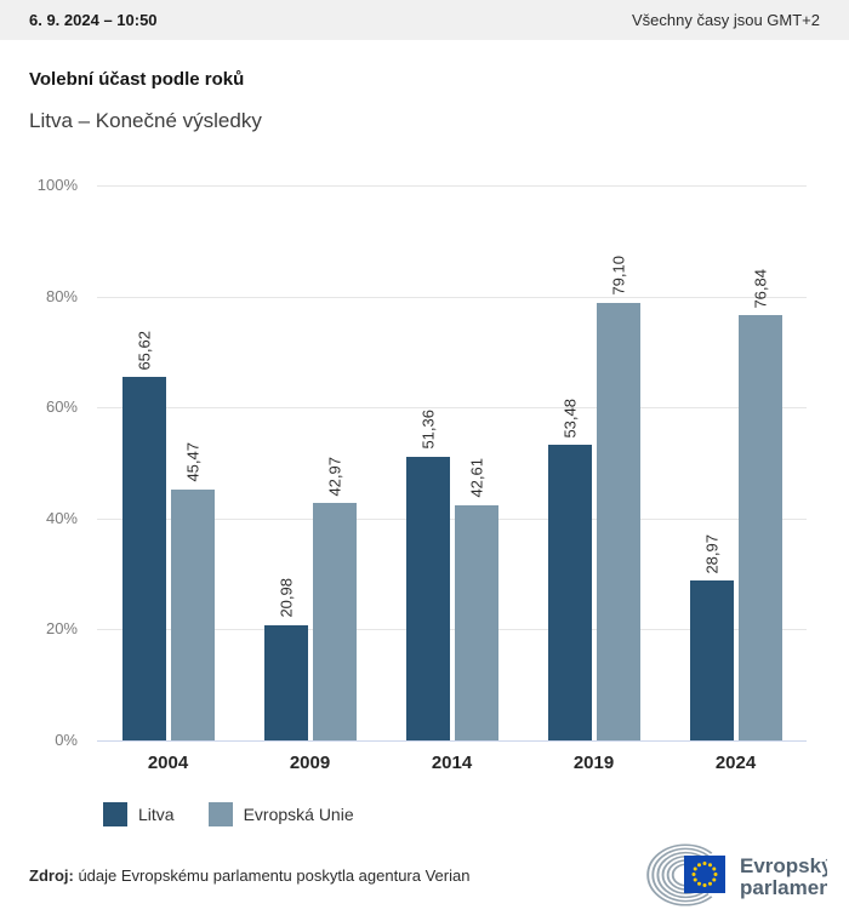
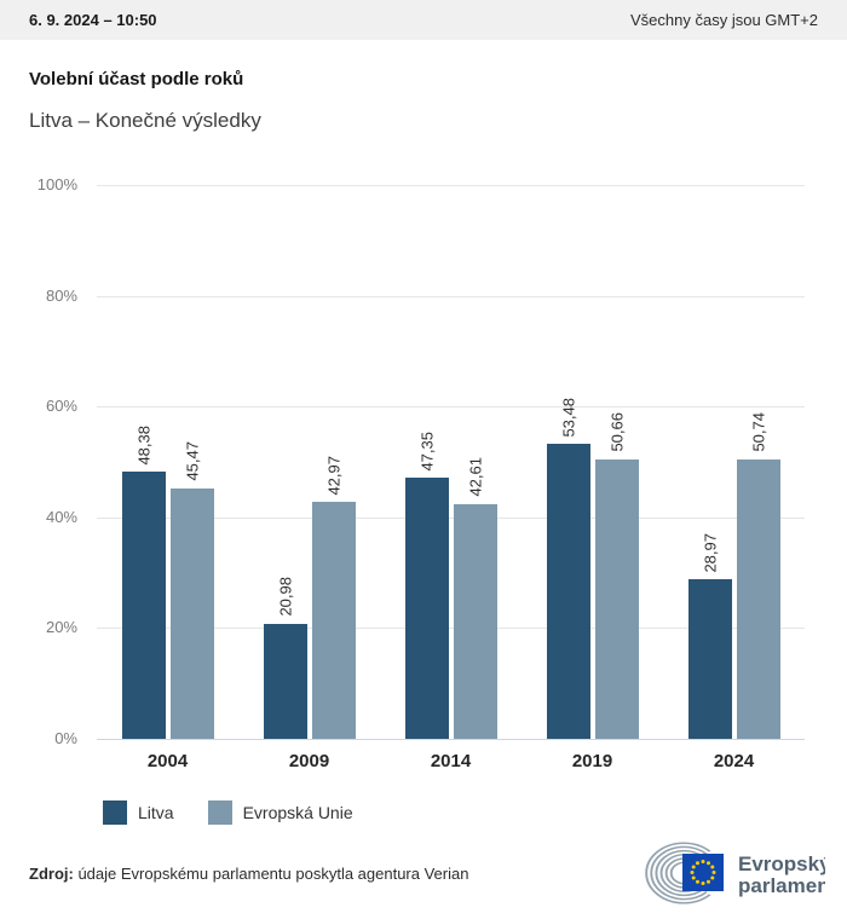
Litva/2004: 65,62 -> 48,38
Litva/2014: 51,36 -> 47,35
Evropská Unie/2019: 79,10 -> 50,66
Evropská Unie/2024: 76,84 -> 50,74
